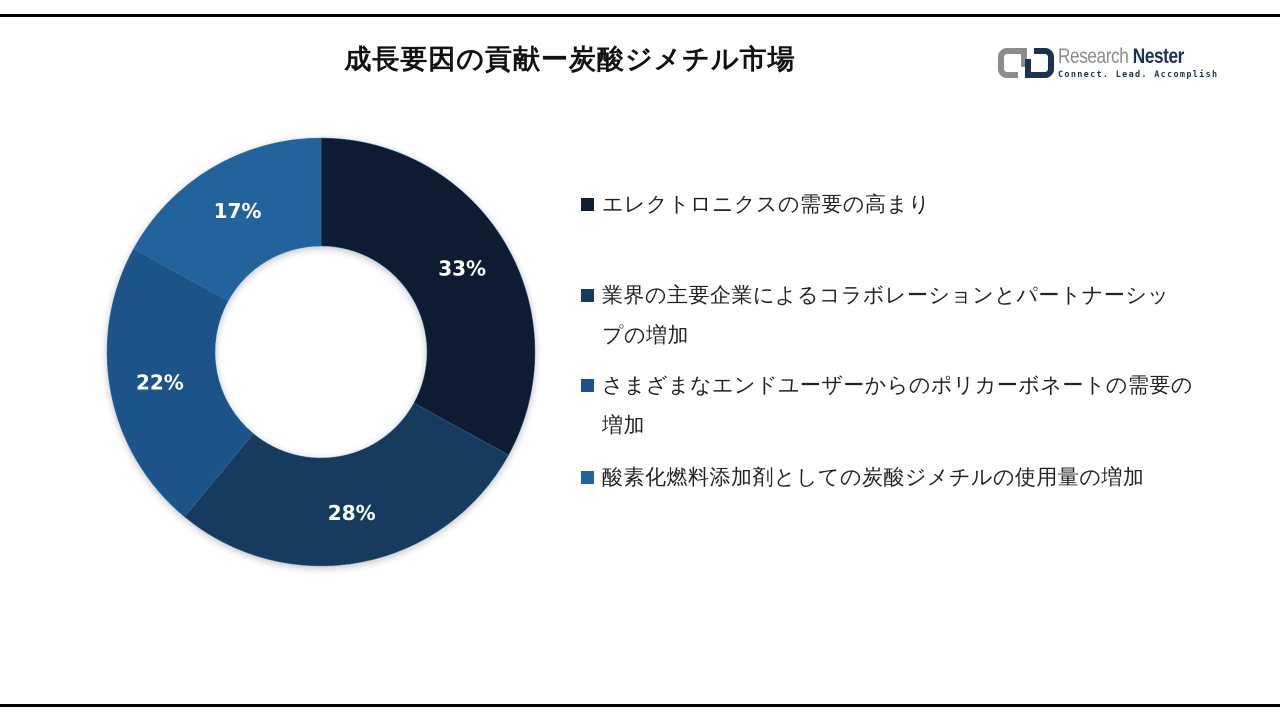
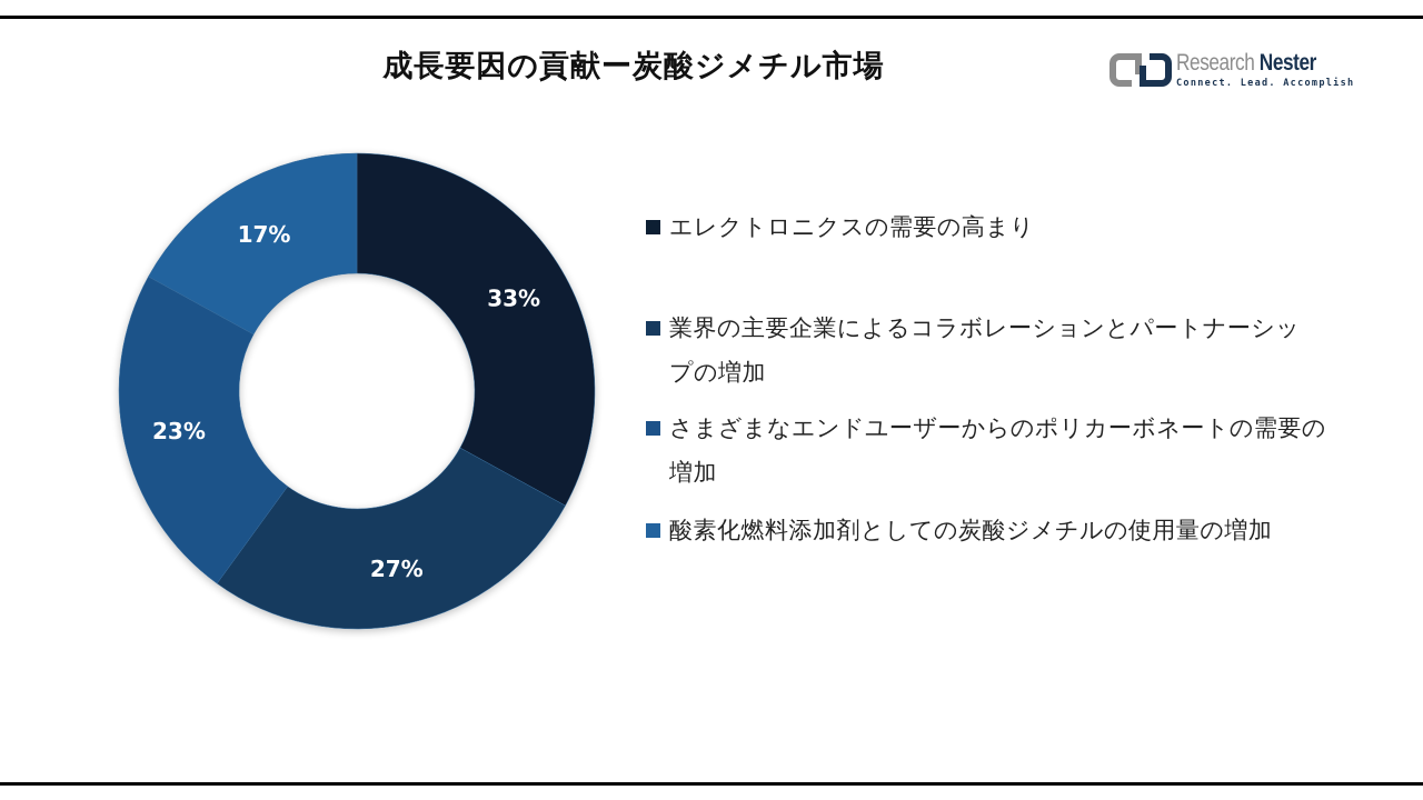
業界の主要企業によるコラボレーションとパートナーシップの増加: 28% -> 27%
さまざまなエンドユーザーからのポリカーボネートの需要の増加: 22% -> 23%
